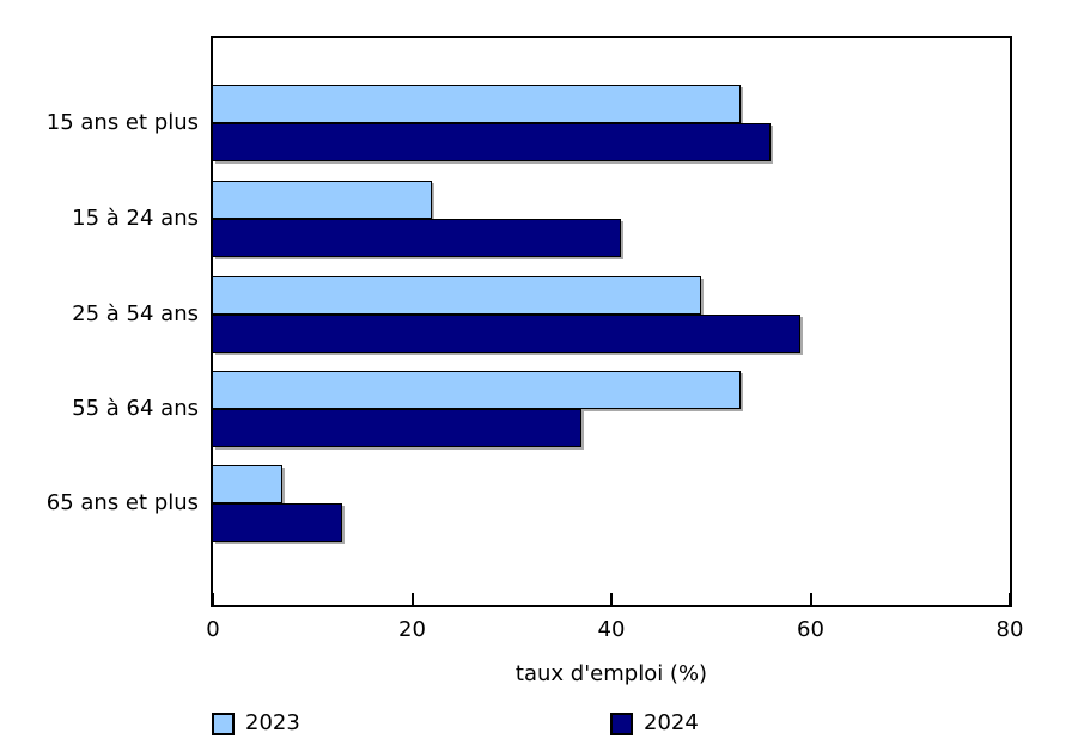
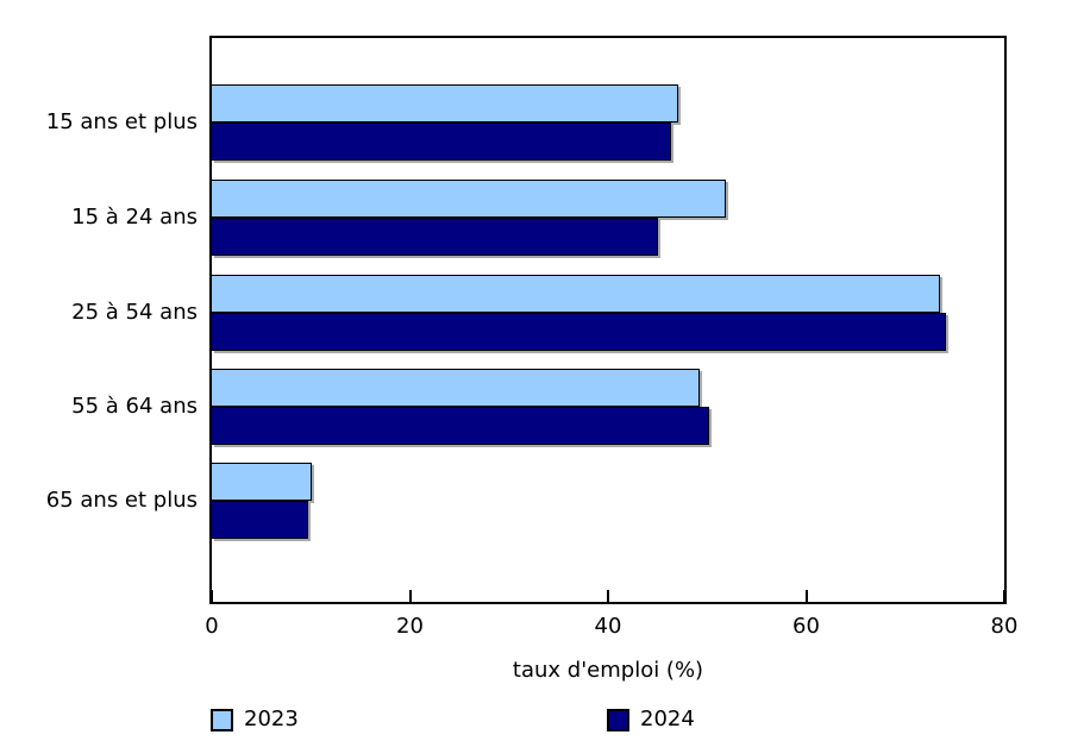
2023/15 ans et plus: 53 -> 47
2024/15 ans et plus: 56 -> 46
2023/15 à 24 ans: 22 -> 52
2024/15 à 24 ans: 41 -> 45
2023/25 à 54 ans: 49 -> 74
2024/25 à 54 ans: 59 -> 74
2023/55 à 64 ans: 53 -> 49
2024/55 à 64 ans: 37 -> 50
2023/65 ans et plus: 7 -> 10
2024/65 ans et plus: 13 -> 10
